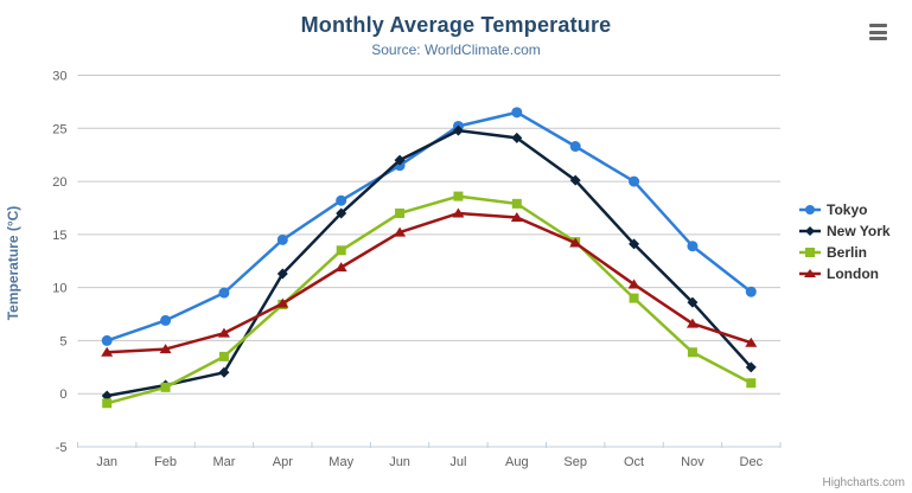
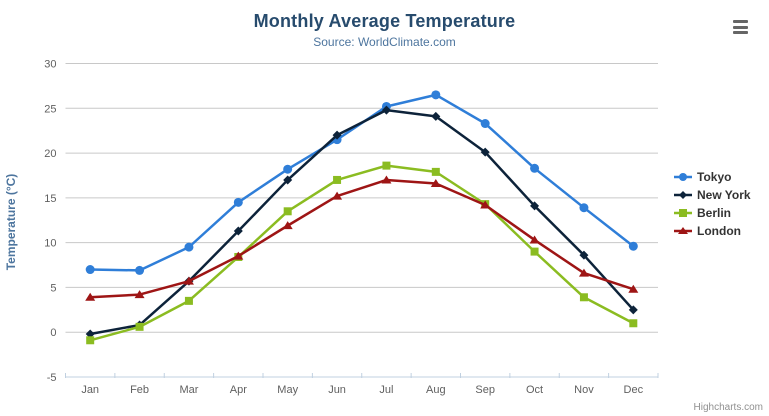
Tokyo/Jan: 5 -> 7
New York/Mar: 2 -> 6
Tokyo/Oct: 20 -> 18
